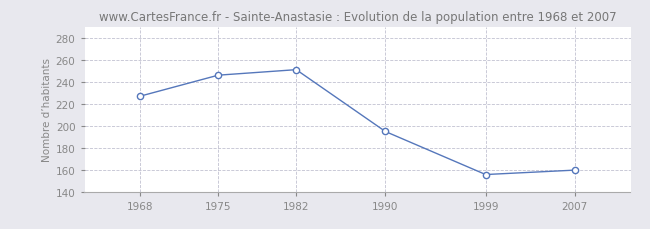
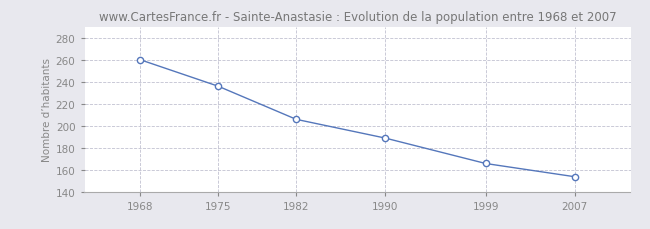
1968: 227 -> 260
1975: 246 -> 236
1982: 251 -> 206
1990: 195 -> 189
1999: 156 -> 166
2007: 160 -> 154
